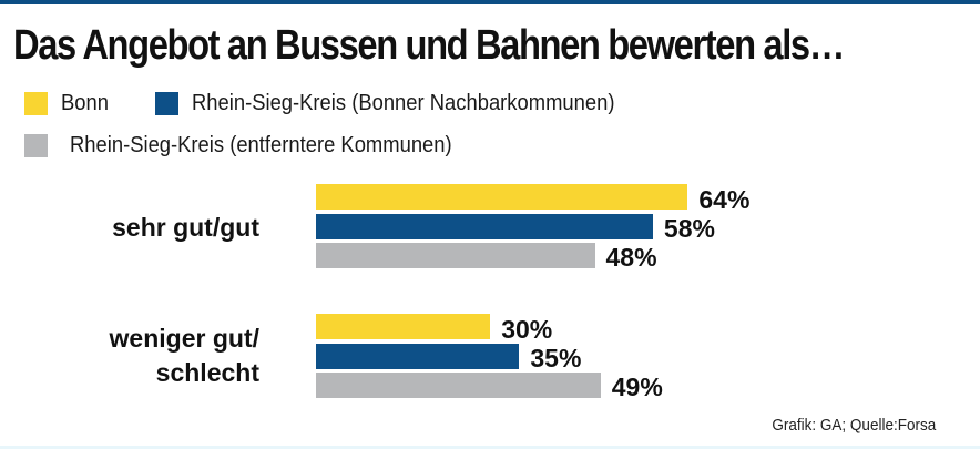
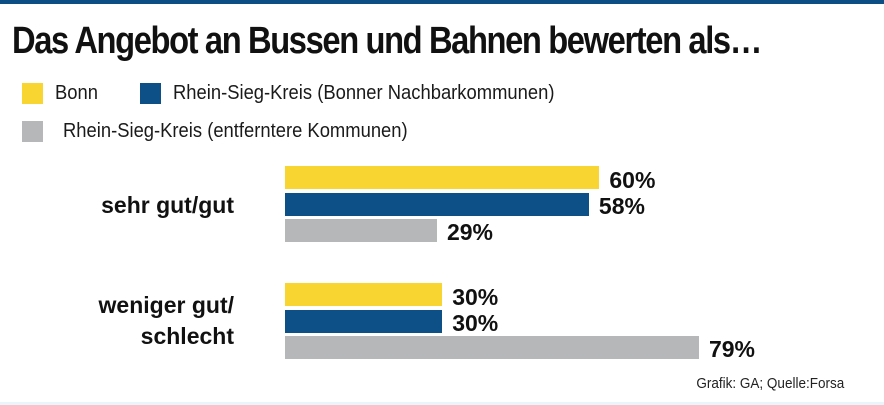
Bonn/sehr gut/gut: 64% -> 60%
Rhein-Sieg-Kreis (entferntere Kommunen)/sehr gut/gut: 48% -> 29%
Rhein-Sieg-Kreis (Bonner Nachbarkommunen)/weniger gut/ schlecht: 35% -> 30%
Rhein-Sieg-Kreis (entferntere Kommunen)/weniger gut/ schlecht: 49% -> 79%
